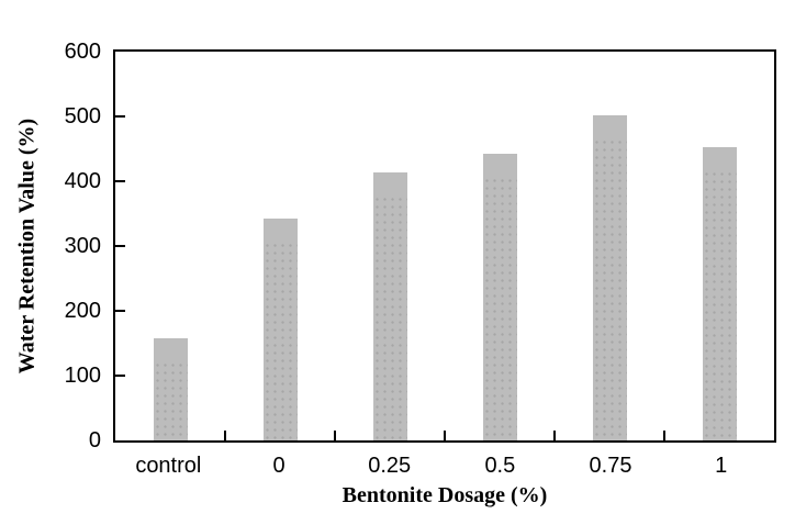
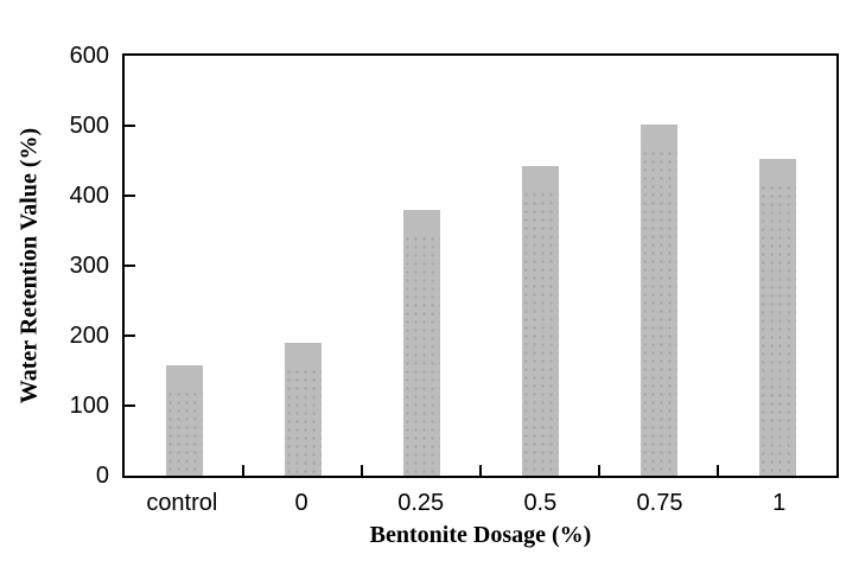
0: 340 -> 190
0.25: 410 -> 380
